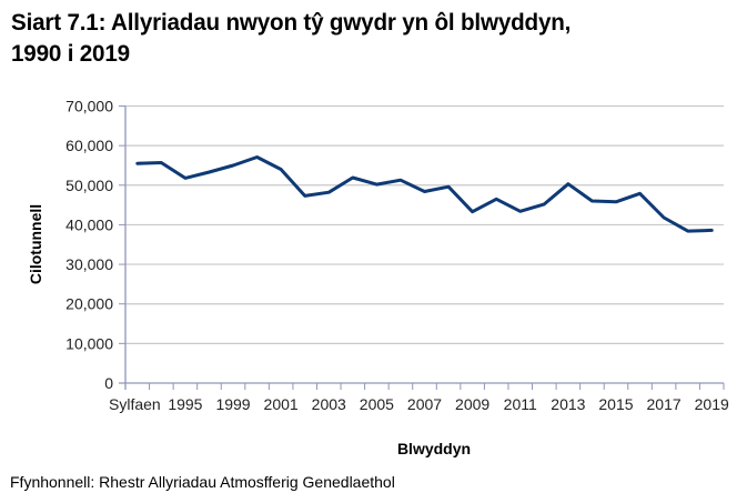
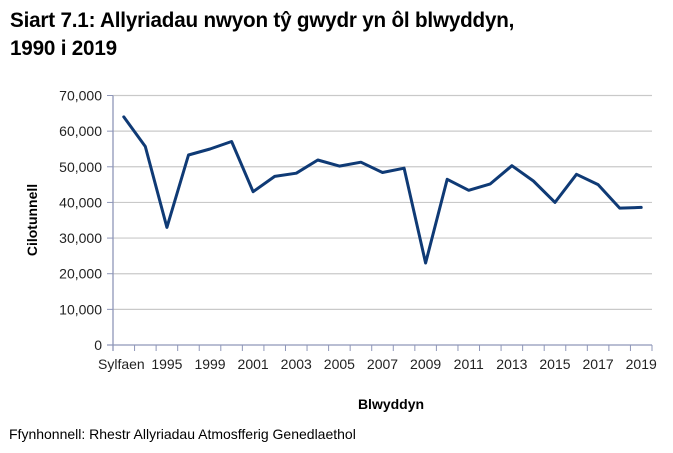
Sylfaen: 56000 -> 64000
1995: 52000 -> 33000
2001: 54000 -> 43000
2009: 43000 -> 23000
2015: 46000 -> 40000
2017: 42000 -> 45000
